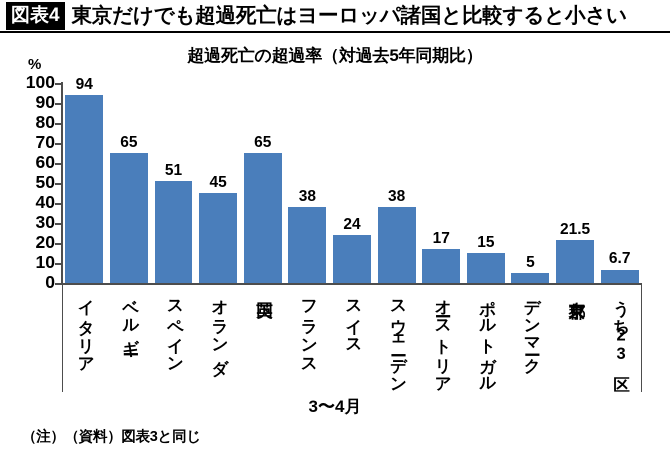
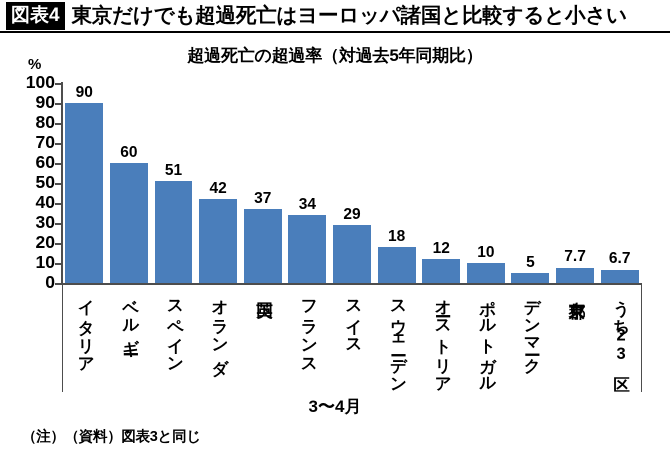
イタリア: 94 -> 90
ベルギー: 65 -> 60
オランダ: 45 -> 42
英国: 65 -> 37
フランス: 38 -> 34
スイス: 24 -> 29
スウェーデン: 38 -> 18
オーストリア: 17 -> 12
ポルトガル: 15 -> 10
東京都: 21.5 -> 7.7
